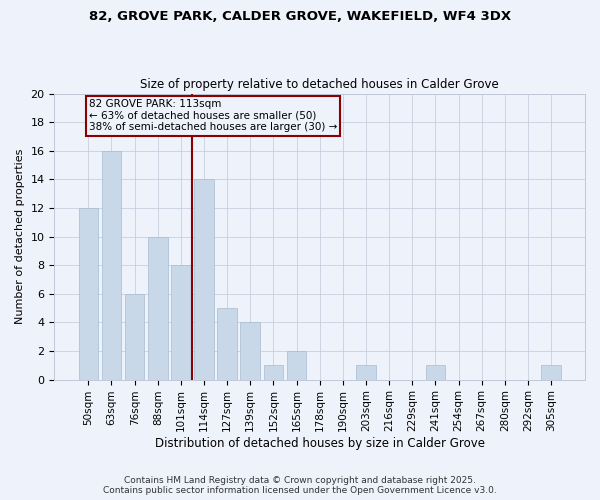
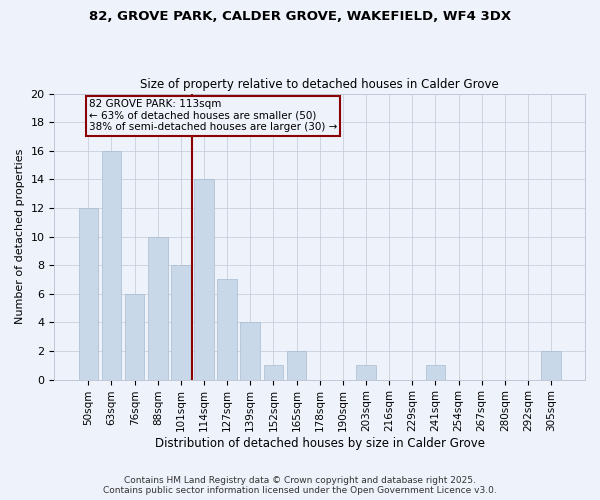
127sqm: 5 -> 7
305sqm: 1 -> 2
